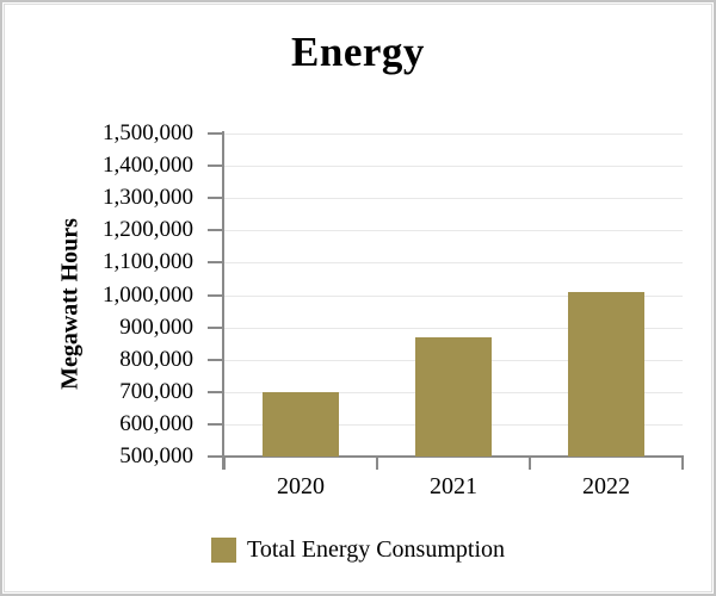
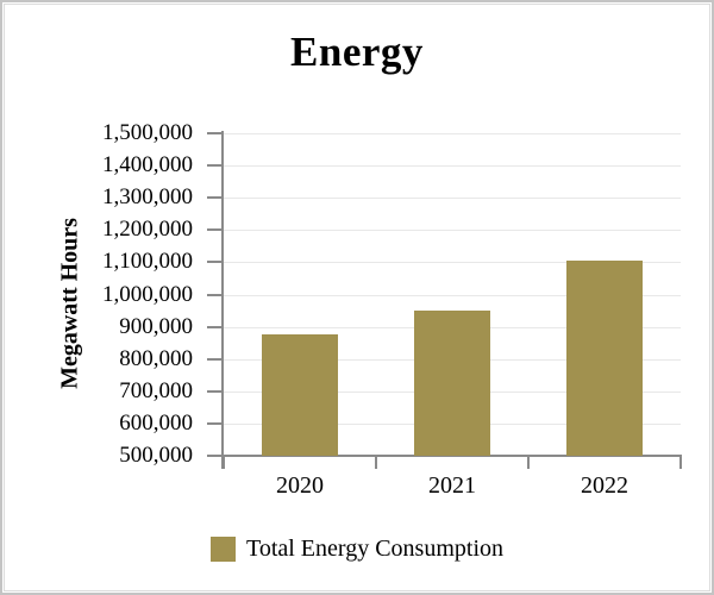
2020: 700000 -> 880000
2021: 870000 -> 950000
2022: 1010000 -> 1100000
